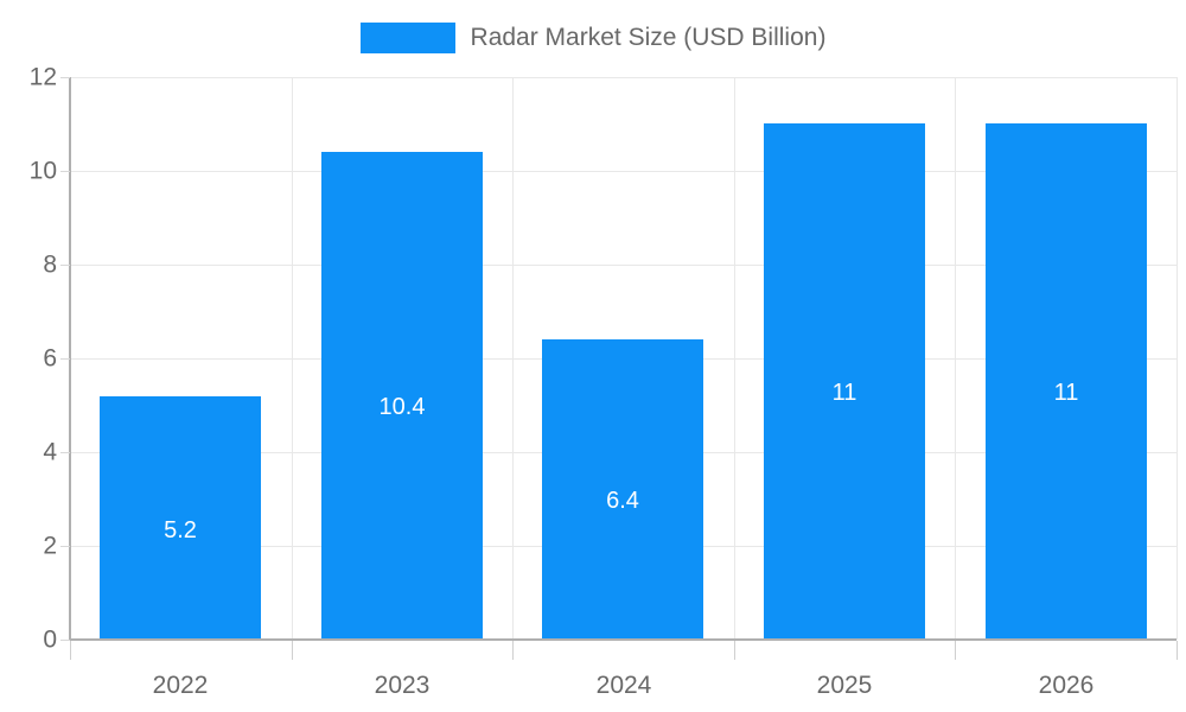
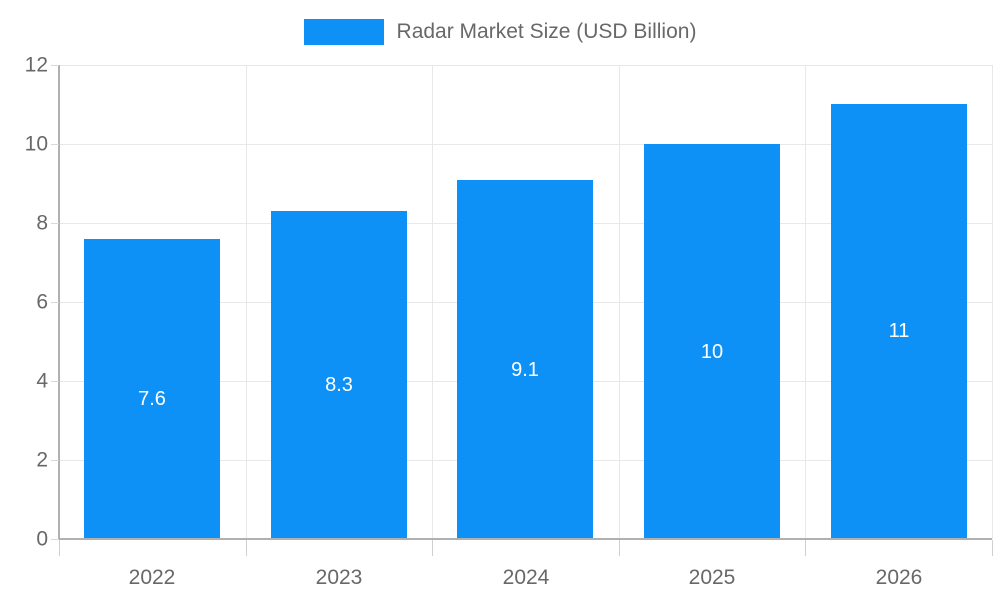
2022: 5.2 -> 7.6
2023: 10.4 -> 8.3
2024: 6.4 -> 9.1
2025: 11 -> 10
